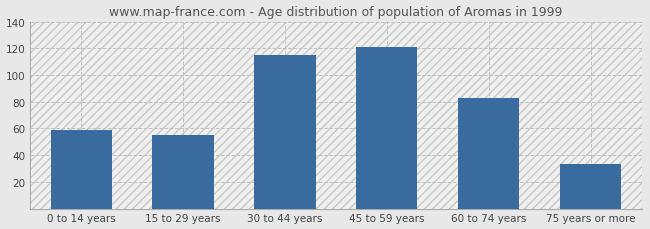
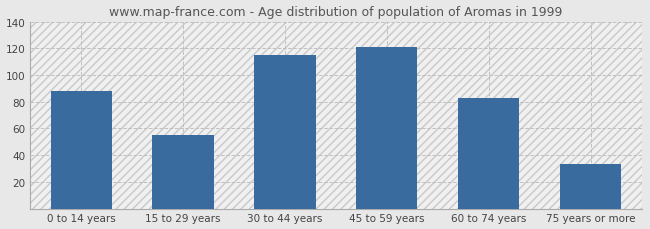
0 to 14 years: 59 -> 88
